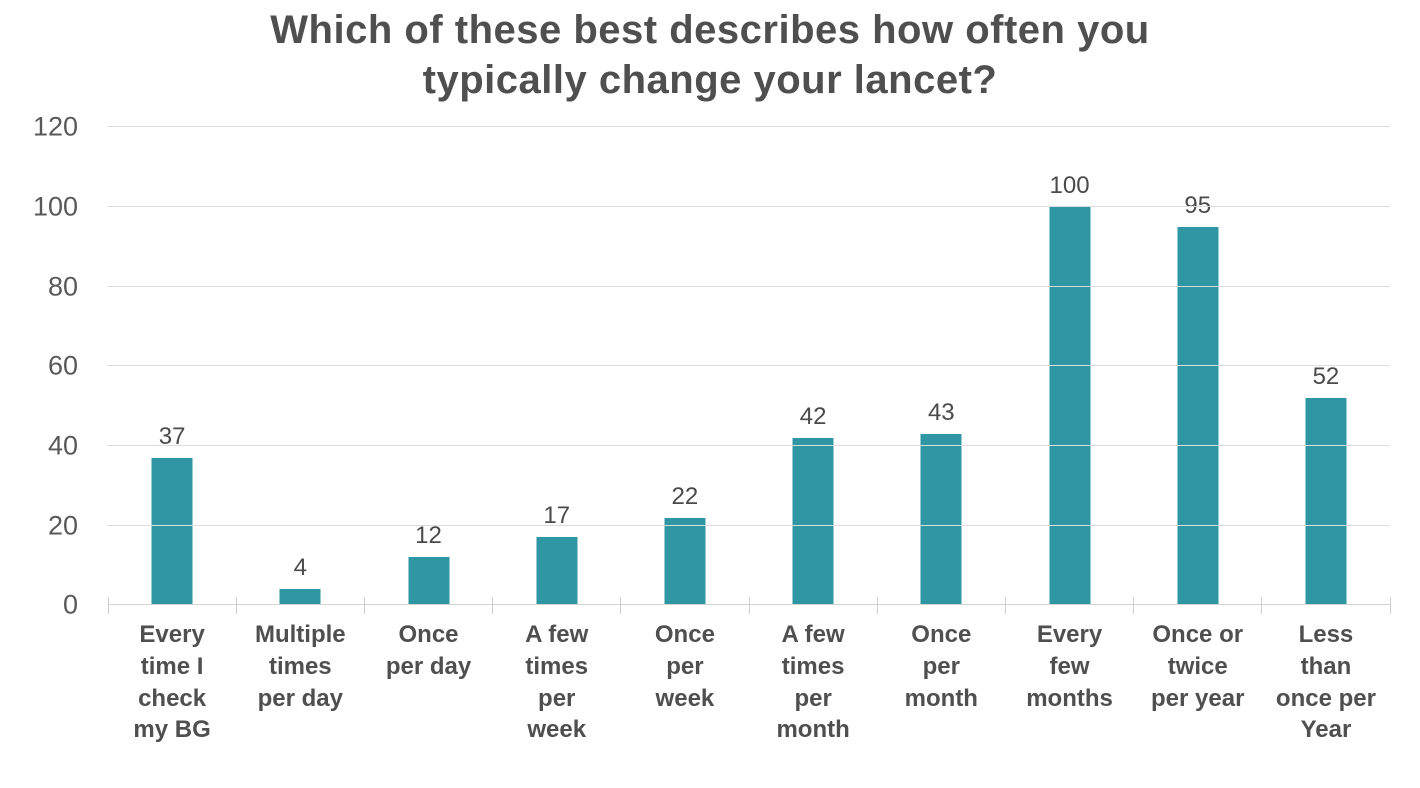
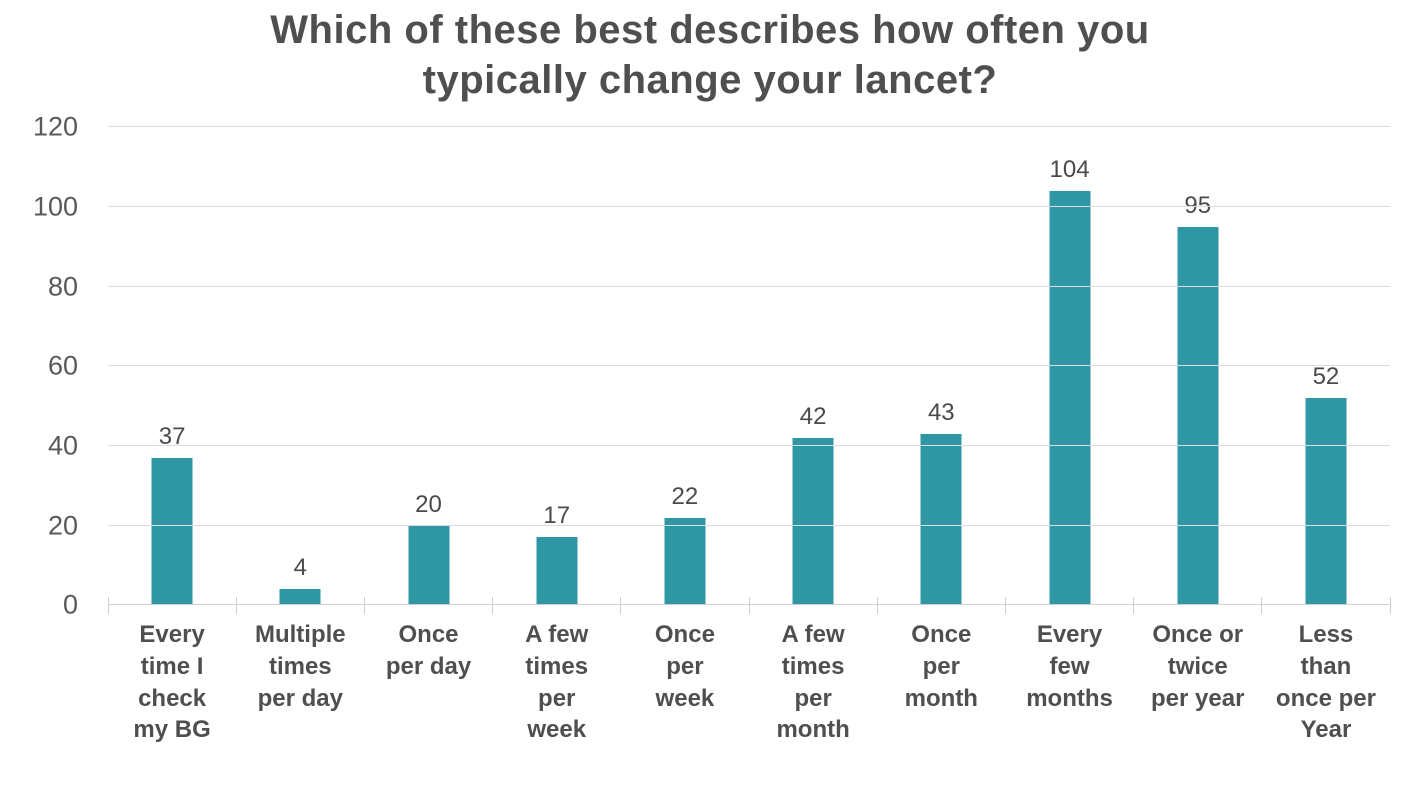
Once per day: 12 -> 20
Every few months: 100 -> 104
